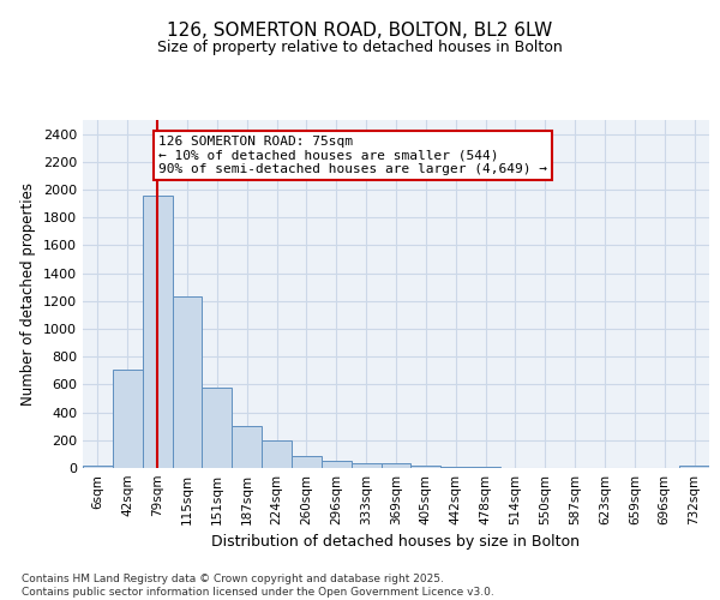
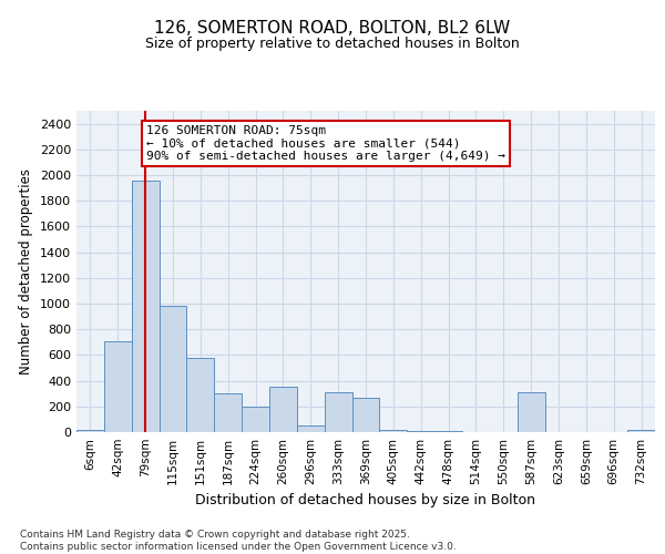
115sqm: 1230 -> 980
260sqm: 80 -> 350
333sqm: 30 -> 310
369sqm: 30 -> 270
587sqm: 0 -> 310
